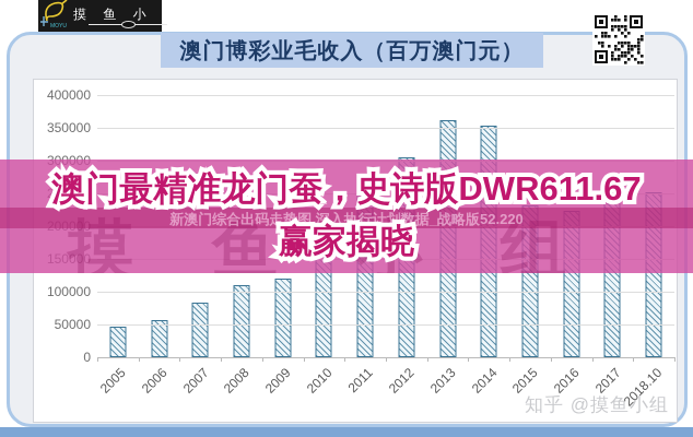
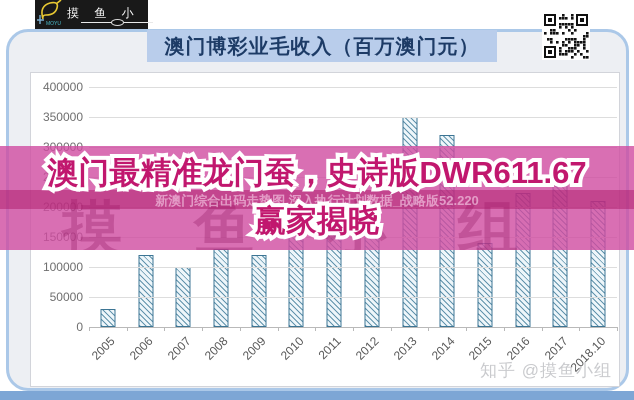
2005: 50000 -> 30000
2006: 60000 -> 120000
2007: 80000 -> 100000
2008: 110000 -> 130000
2011: 270000 -> 160000
2012: 310000 -> 190000
2013: 360000 -> 350000
2014: 350000 -> 320000
2015: 230000 -> 140000
2018.10: 250000 -> 210000
